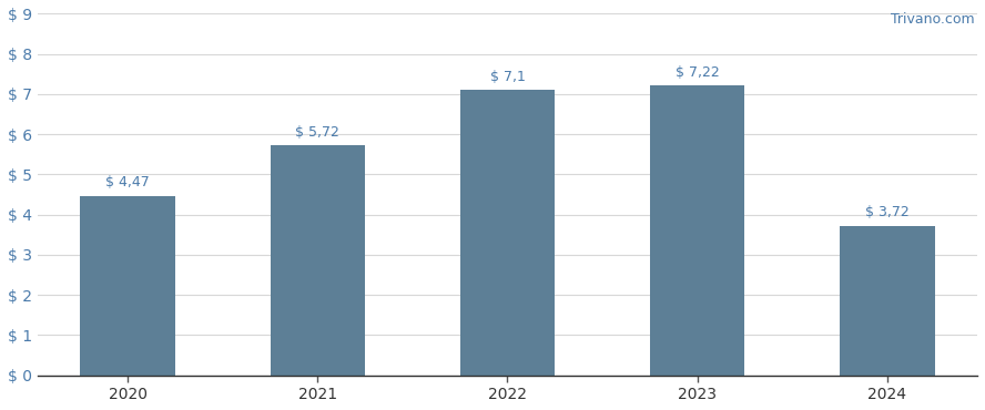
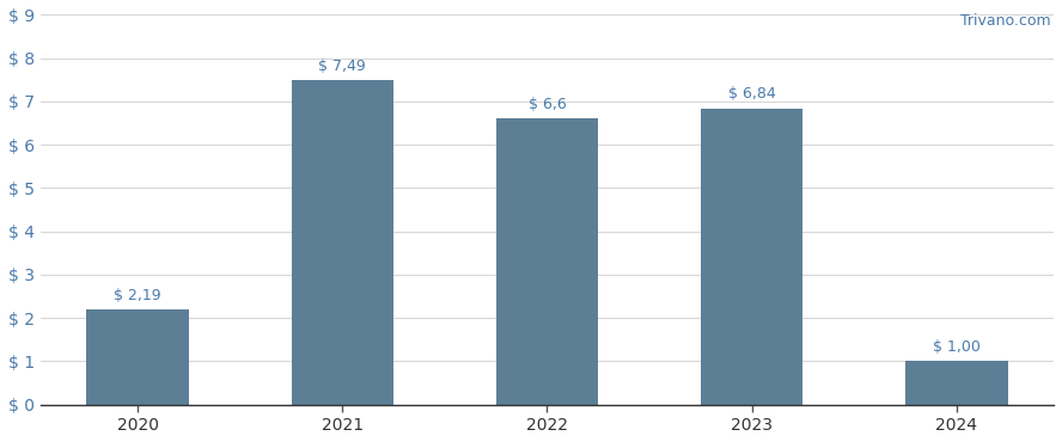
2020: 4,47 -> 2,19
2021: 5,72 -> 7,49
2022: 7,1 -> 6,6
2023: 7,22 -> 6,84
2024: 3,72 -> 1,00
